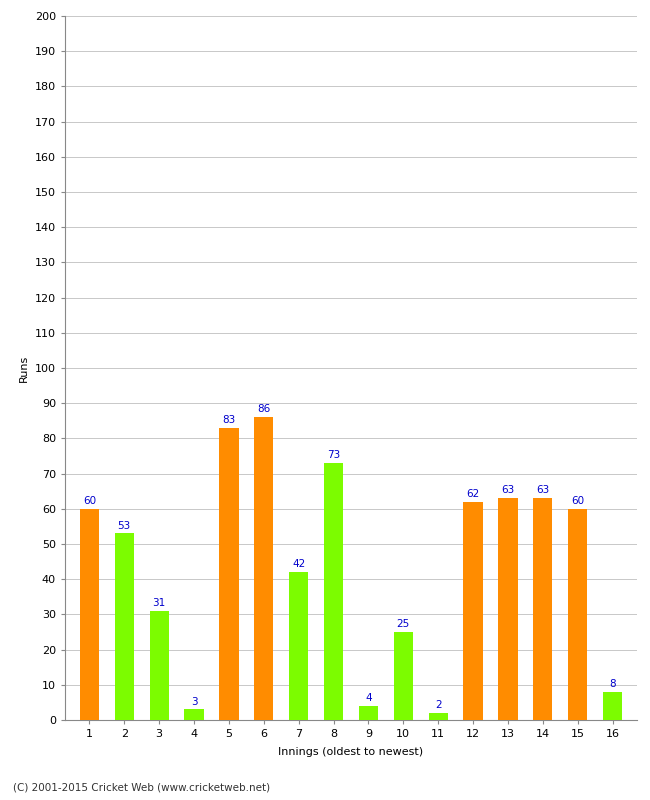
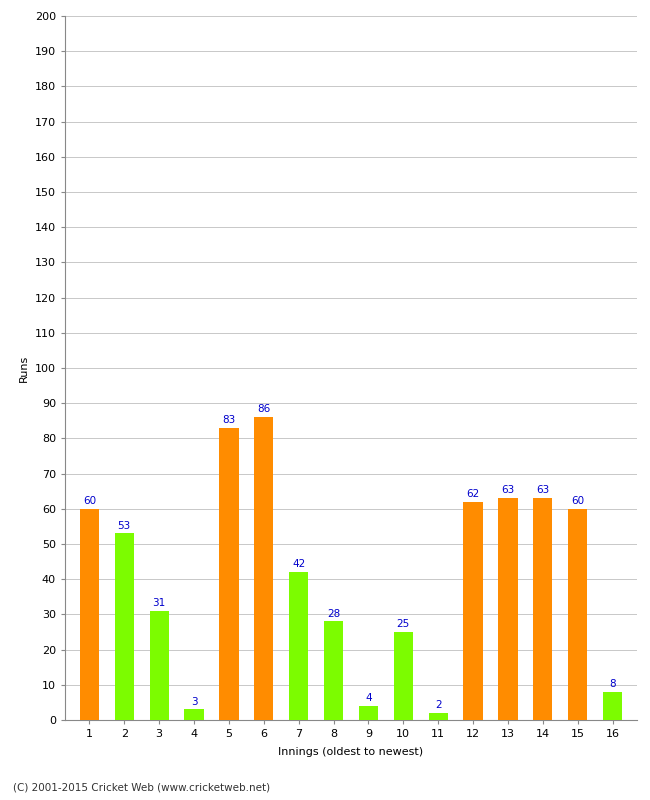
8: 73 -> 28
